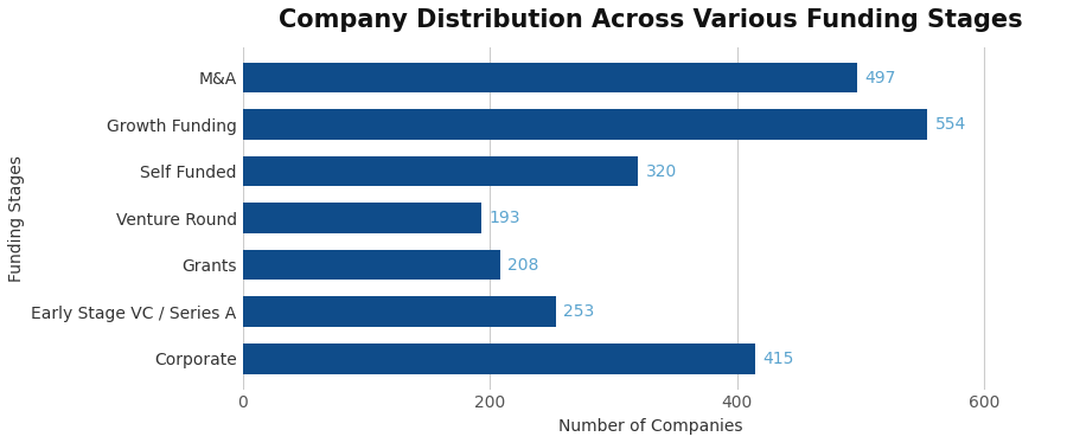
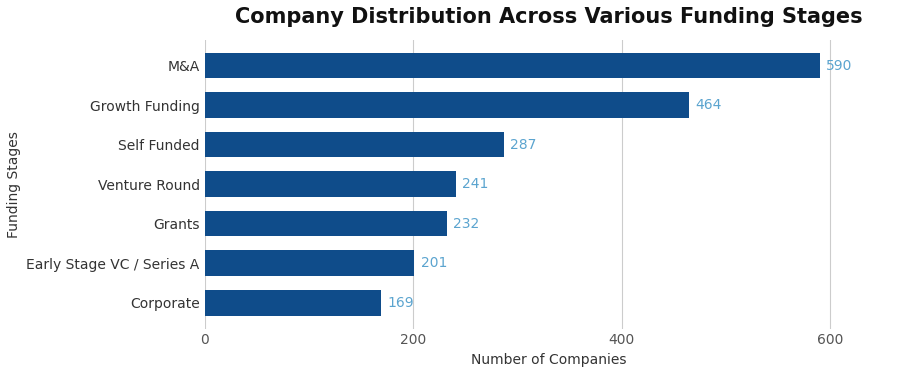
M&A: 497 -> 590
Growth Funding: 554 -> 464
Self Funded: 320 -> 287
Venture Round: 193 -> 241
Grants: 208 -> 232
Early Stage VC / Series A: 253 -> 201
Corporate: 415 -> 169
